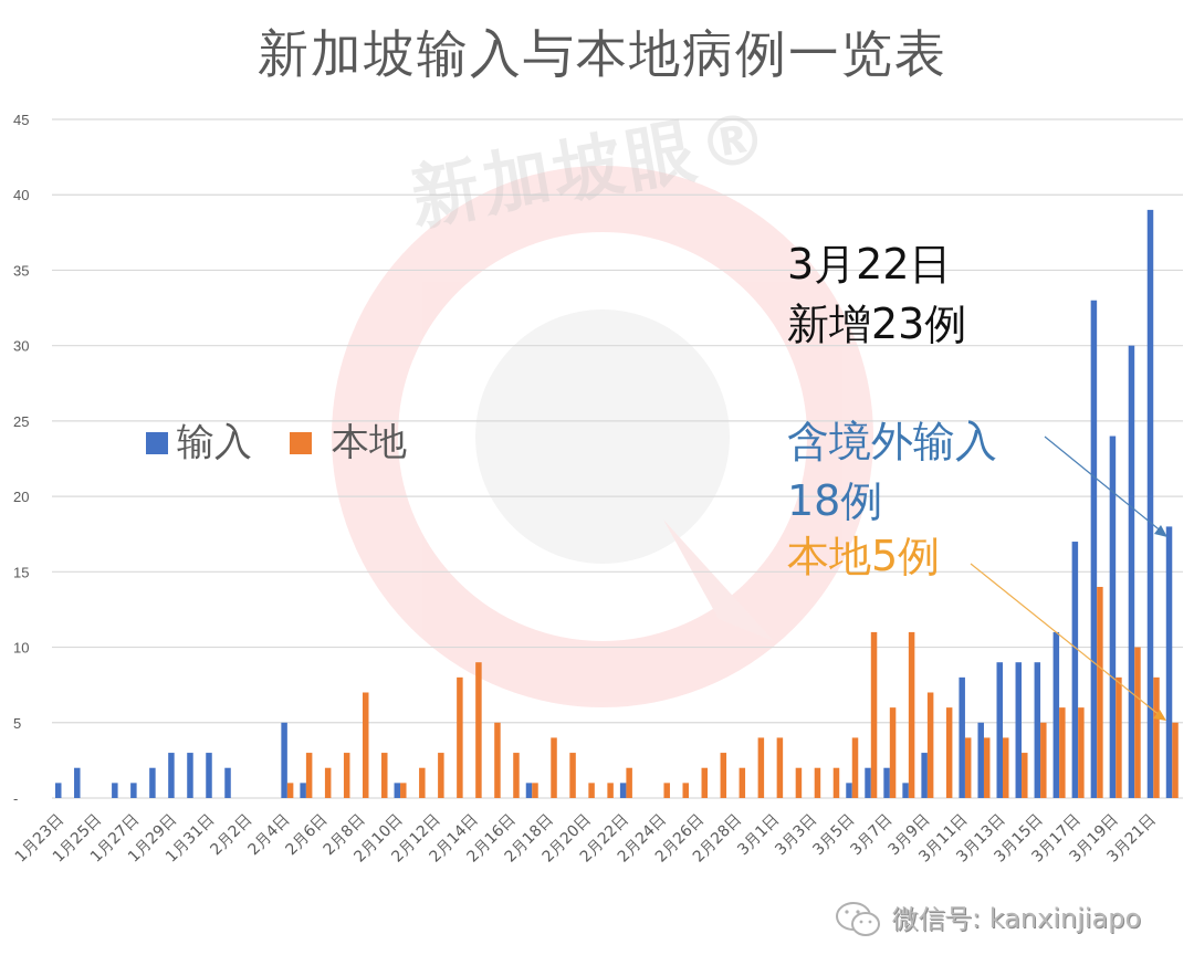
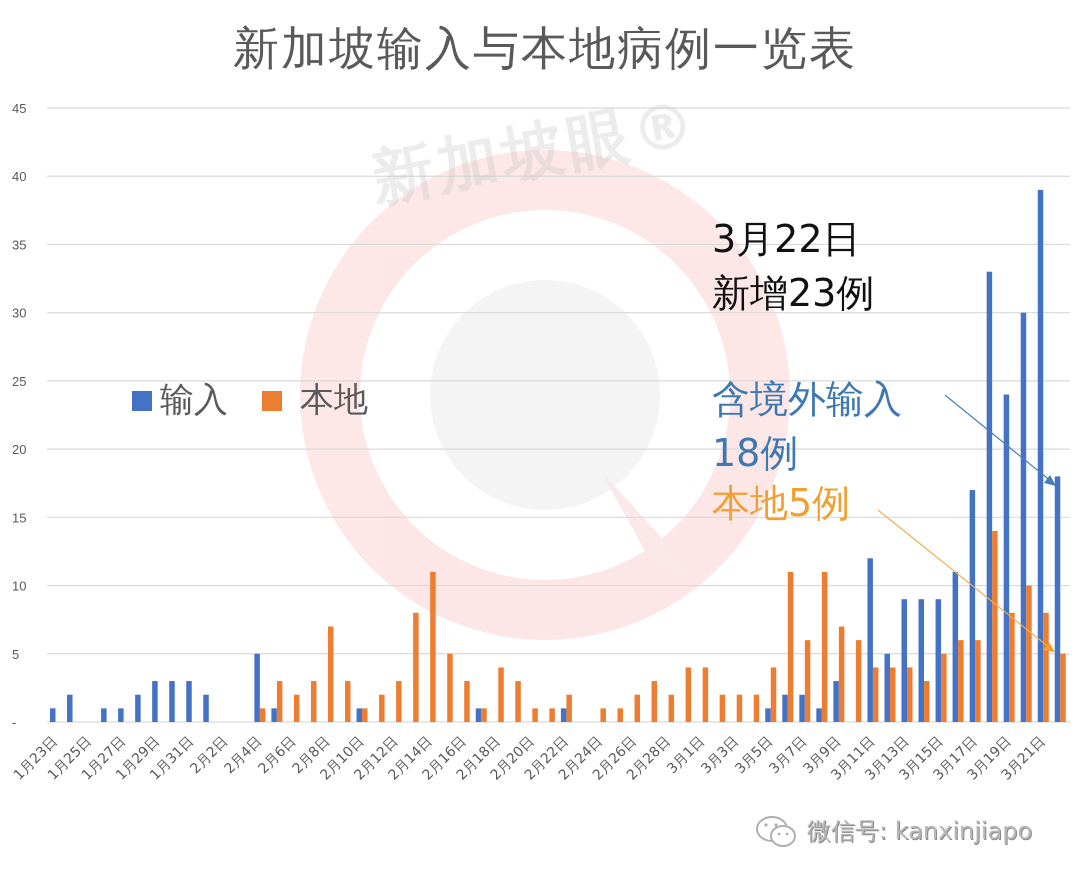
本地/2月14日: 9 -> 11
输入/3月11日: 8 -> 12
